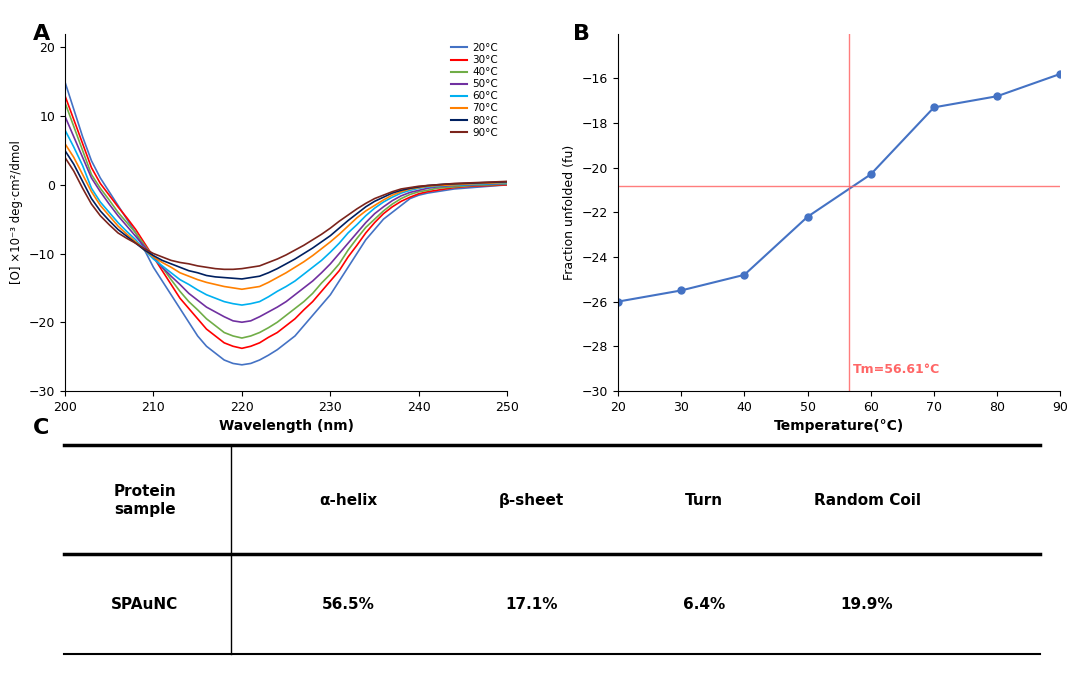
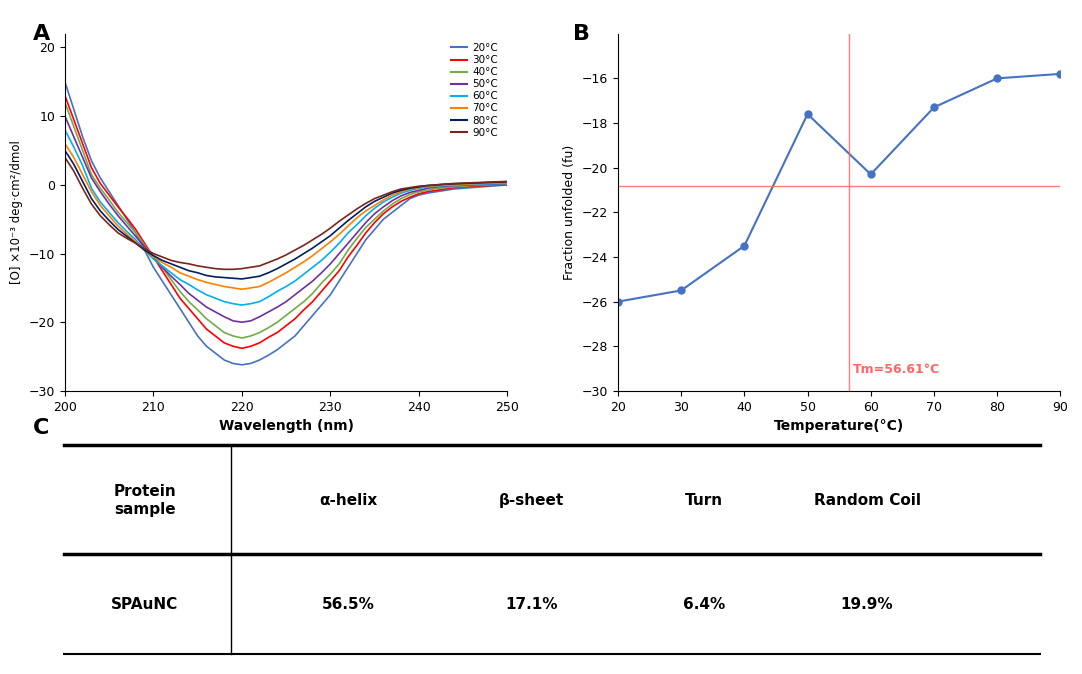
40: -24.8 -> -23.5
50: -22.2 -> -17.6
80: -16.8 -> -16.0
